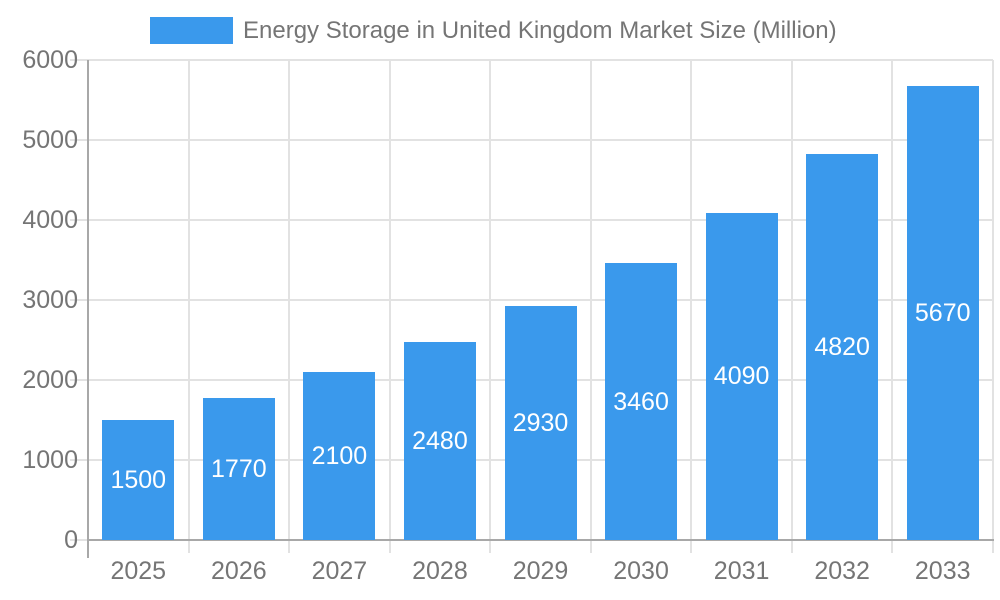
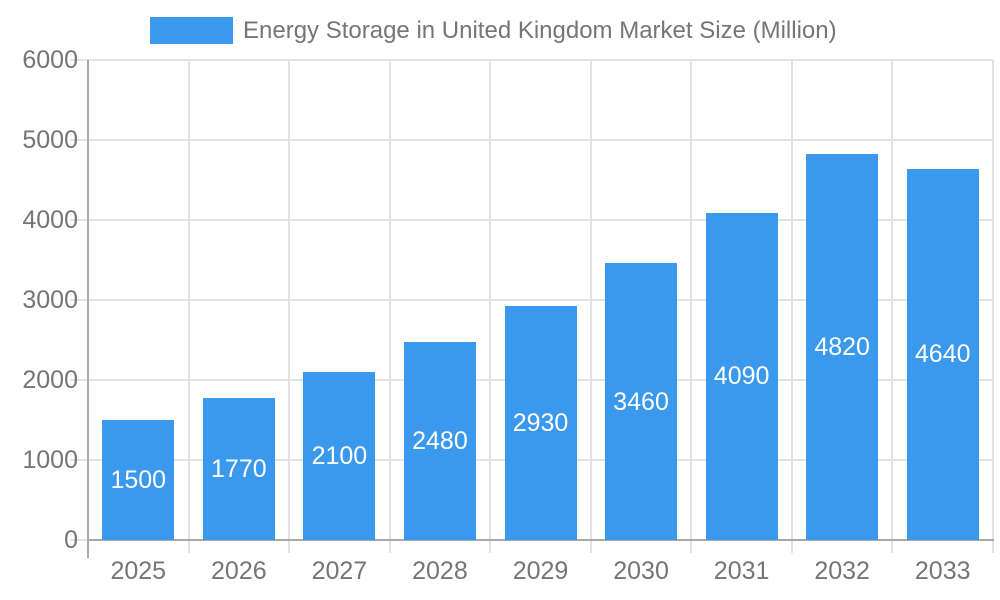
2033: 5670 -> 4640
